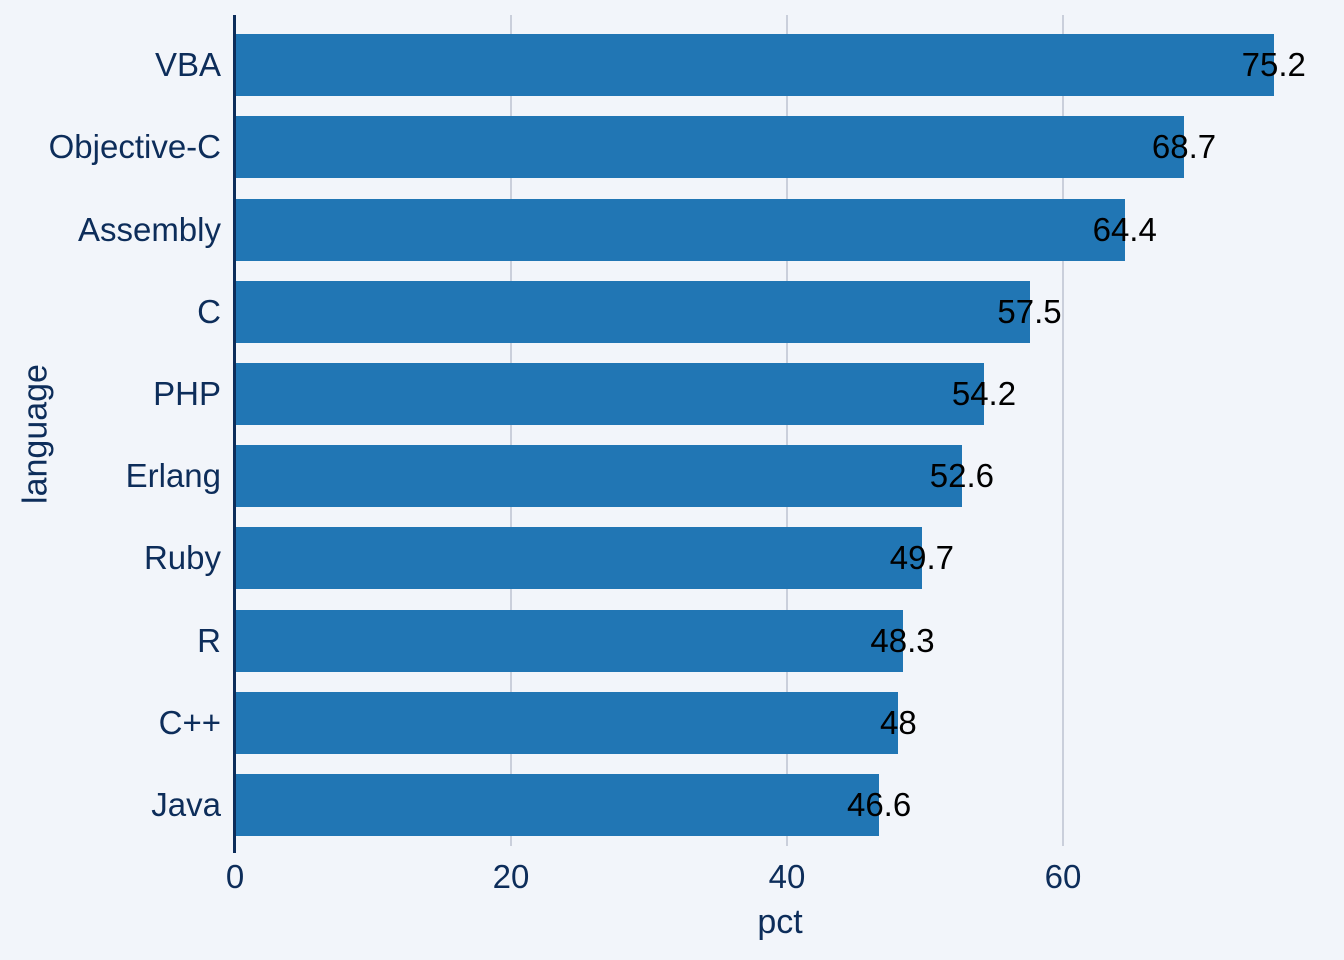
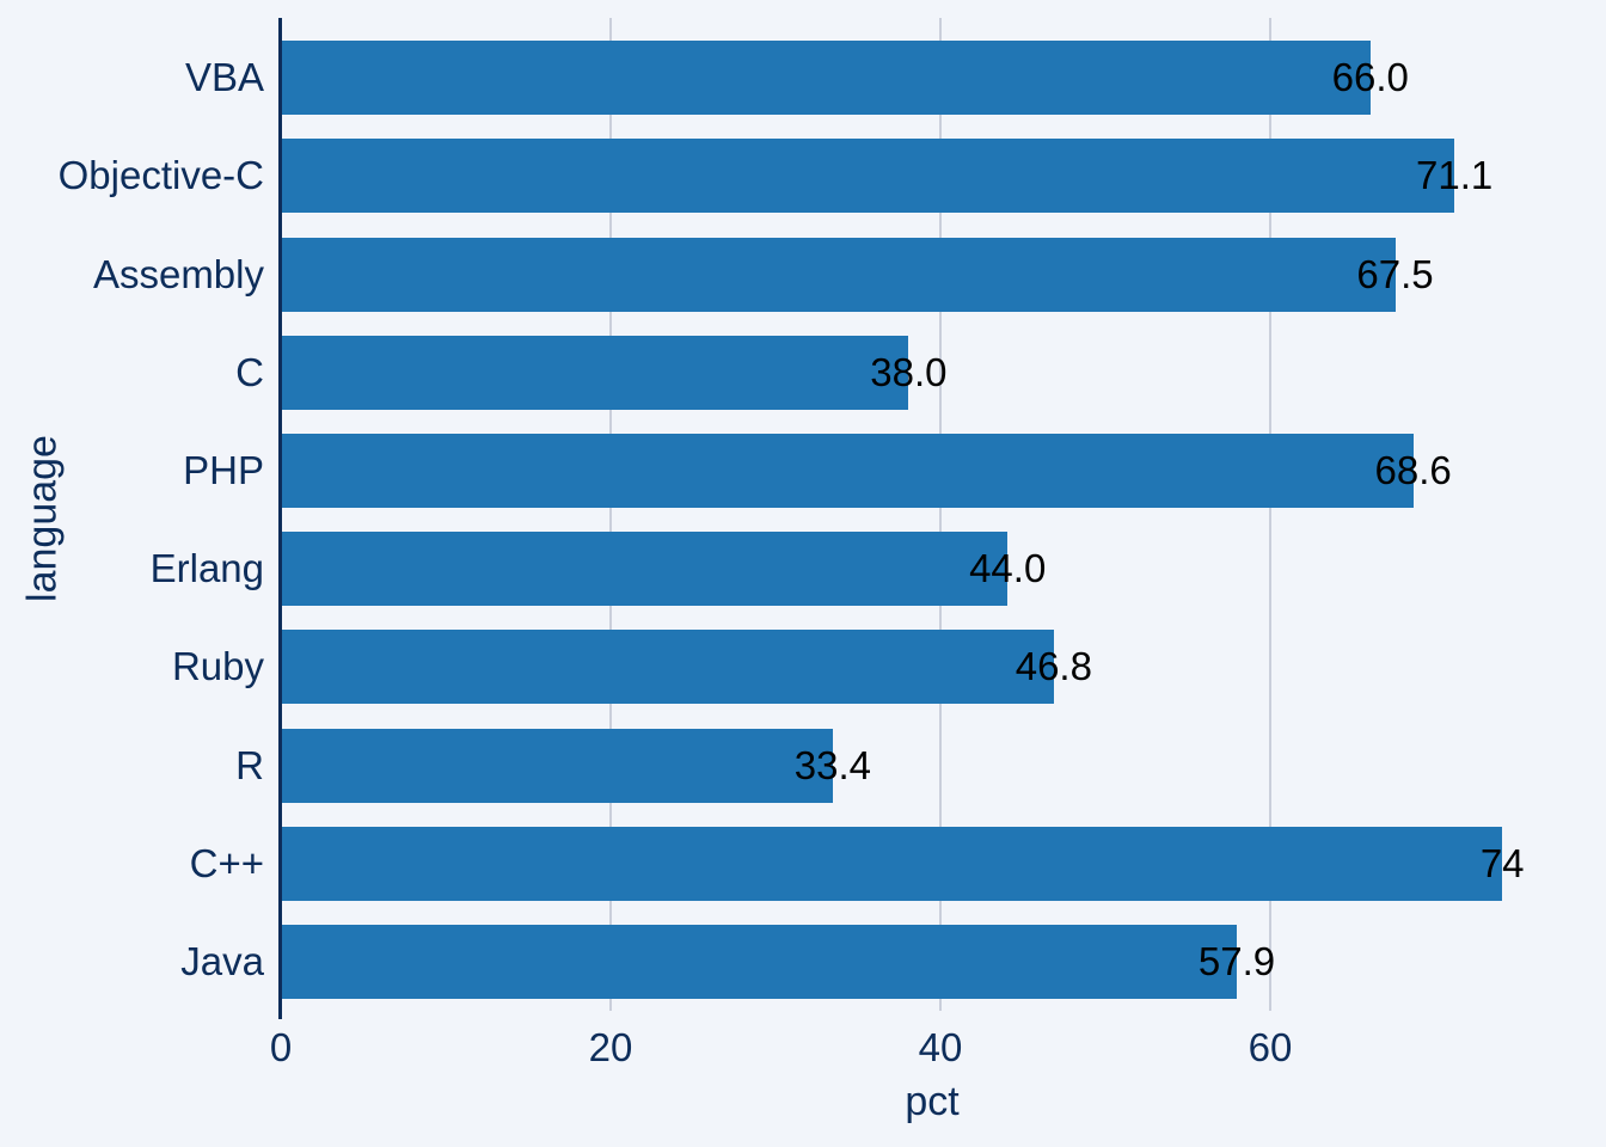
VBA: 75.2 -> 66.0
Objective-C: 68.7 -> 71.1
Assembly: 64.4 -> 67.5
C: 57.5 -> 38.0
PHP: 54.2 -> 68.6
Erlang: 52.6 -> 44.0
Ruby: 49.7 -> 46.8
R: 48.3 -> 33.4
C++: 48 -> 74
Java: 46.6 -> 57.9
